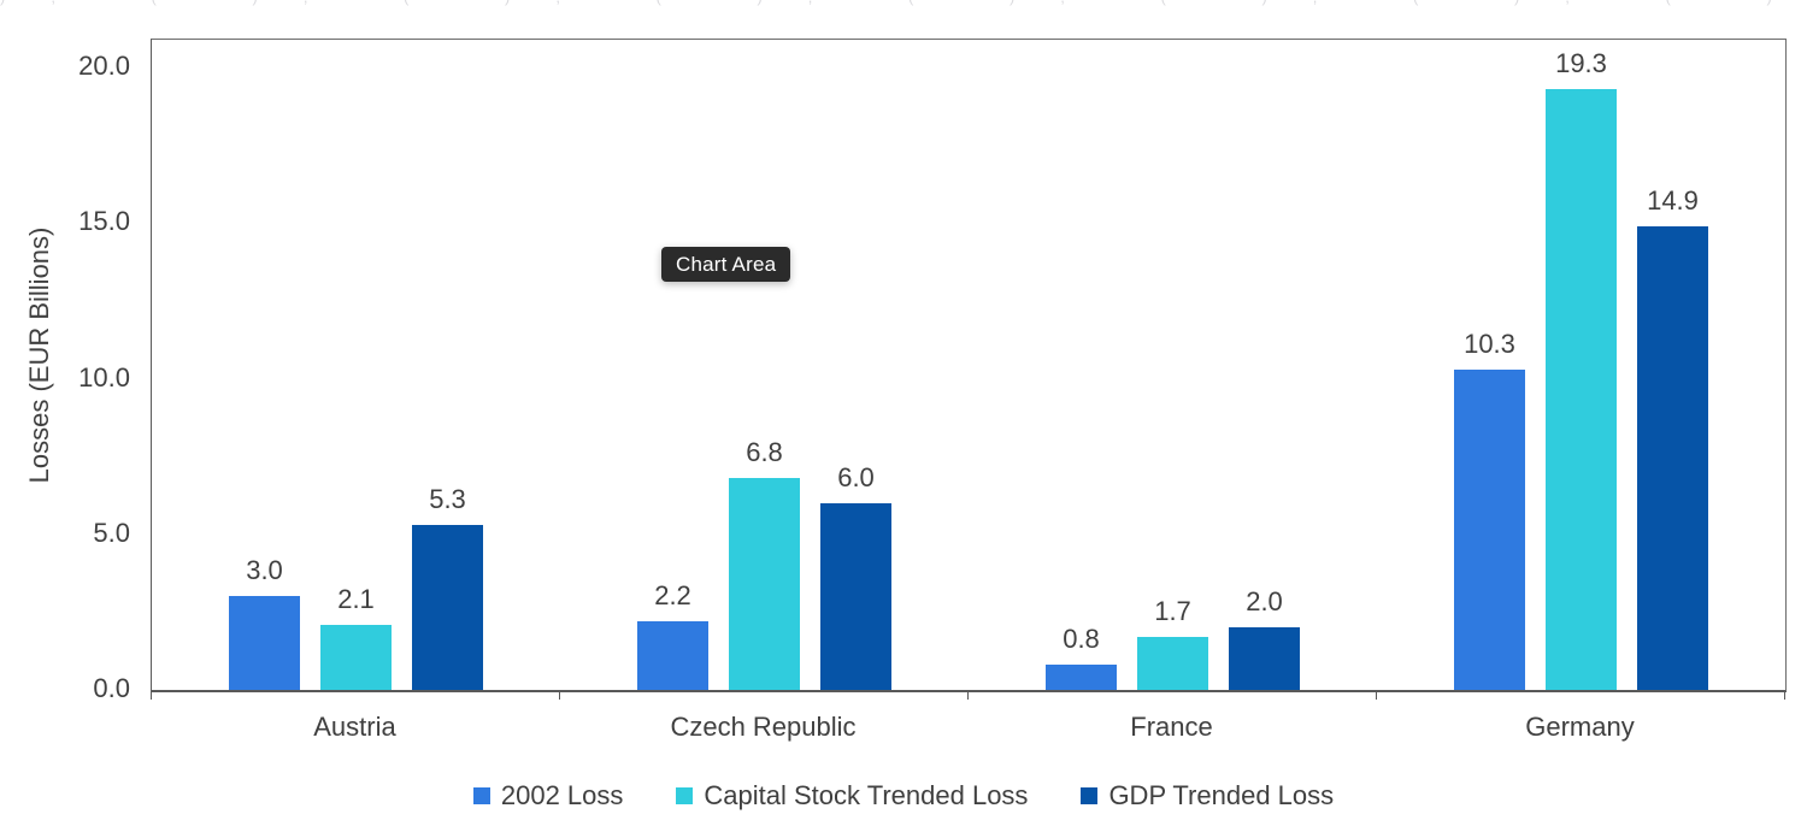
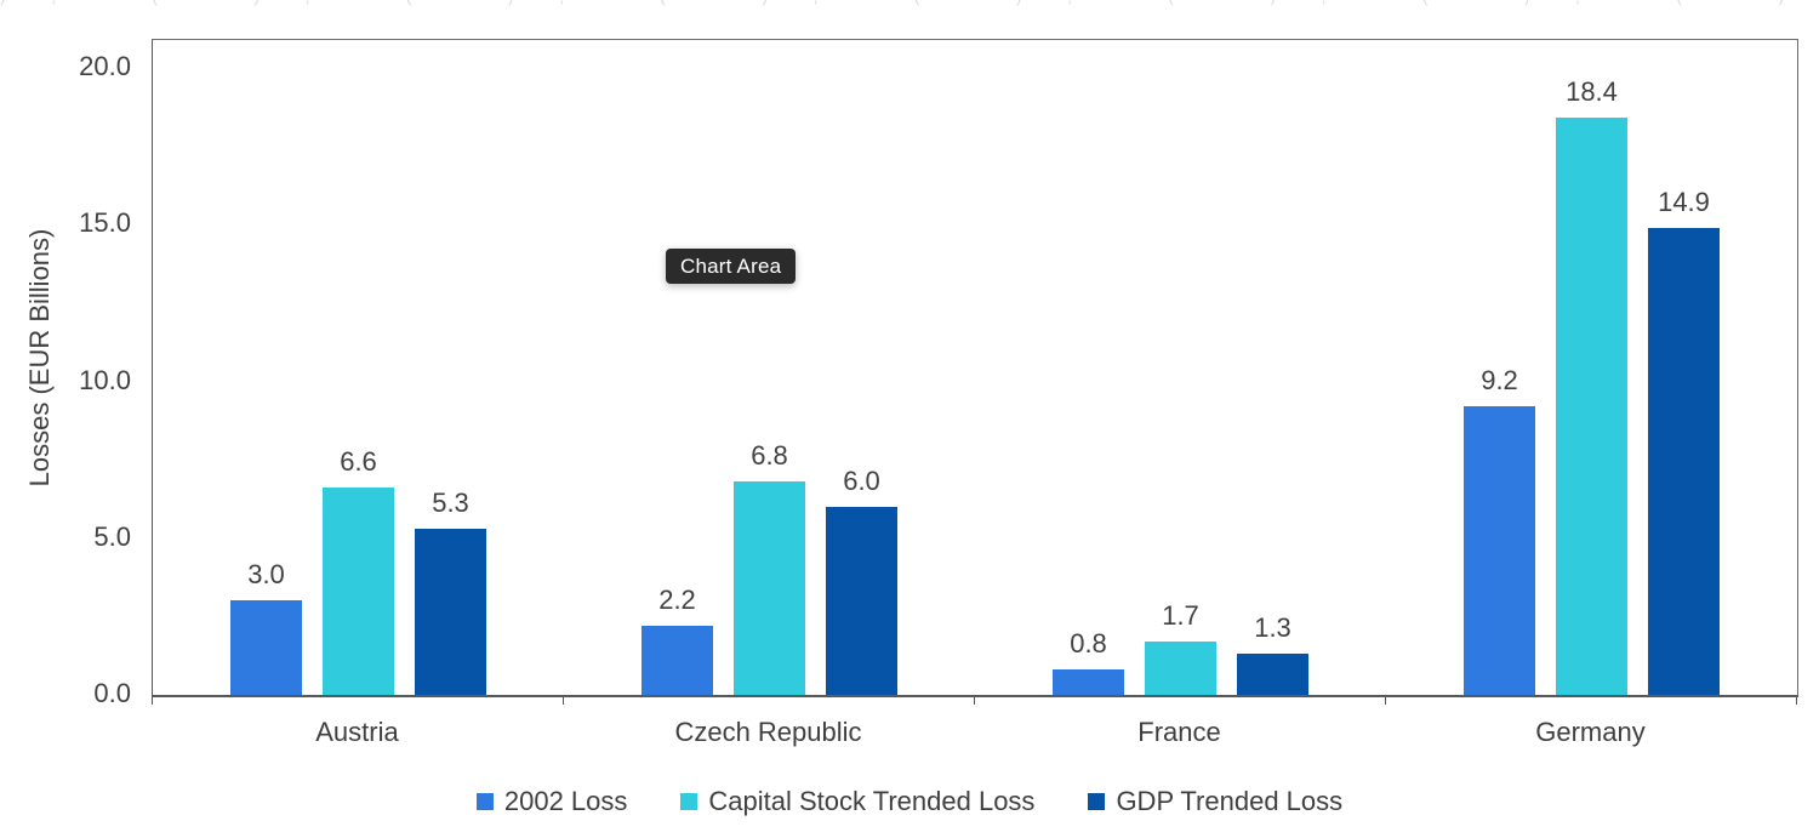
Capital Stock Trended Loss/Austria: 2.1 -> 6.6
GDP Trended Loss/France: 2.0 -> 1.3
2002 Loss/Germany: 10.3 -> 9.2
Capital Stock Trended Loss/Germany: 19.3 -> 18.4
